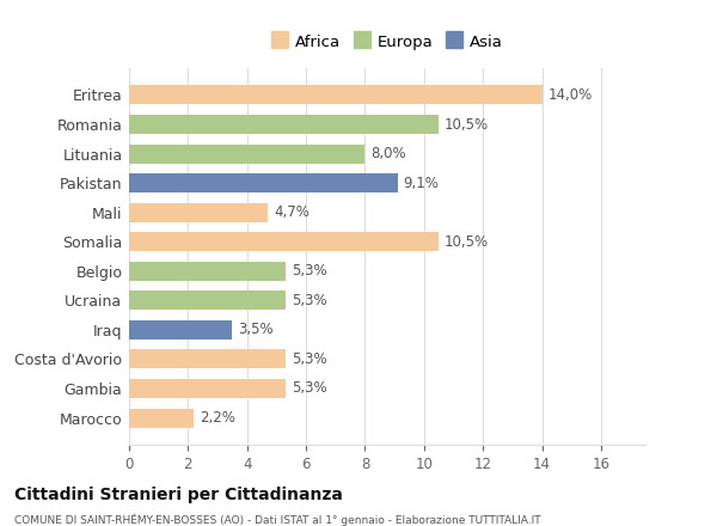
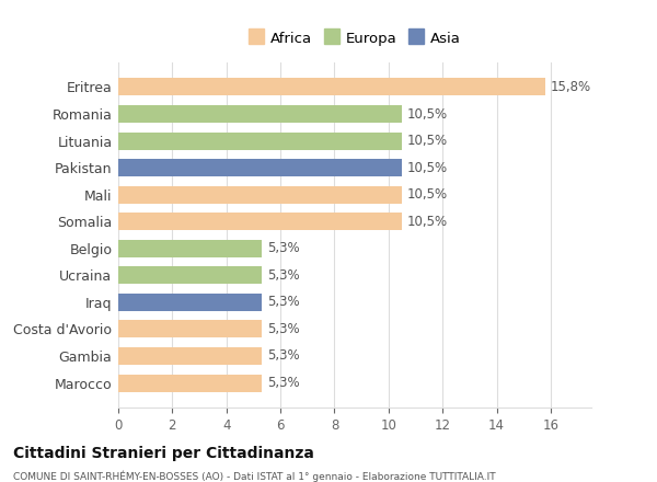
Eritrea: 14,0% -> 15,8%
Lituania: 8,0% -> 10,5%
Pakistan: 9,1% -> 10,5%
Mali: 4,7% -> 10,5%
Iraq: 3,5% -> 5,3%
Marocco: 2,2% -> 5,3%
